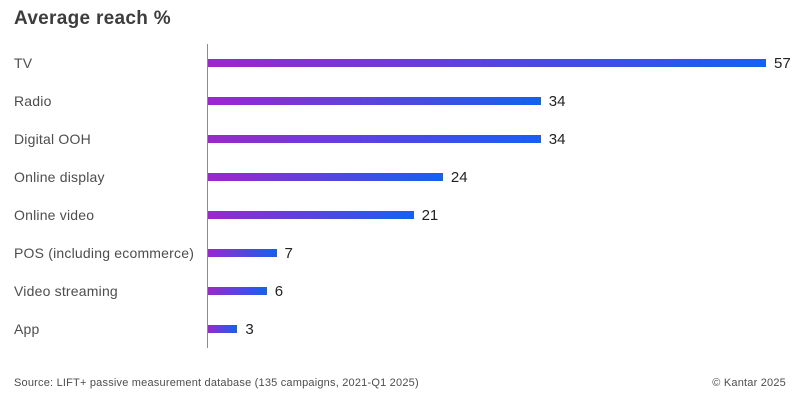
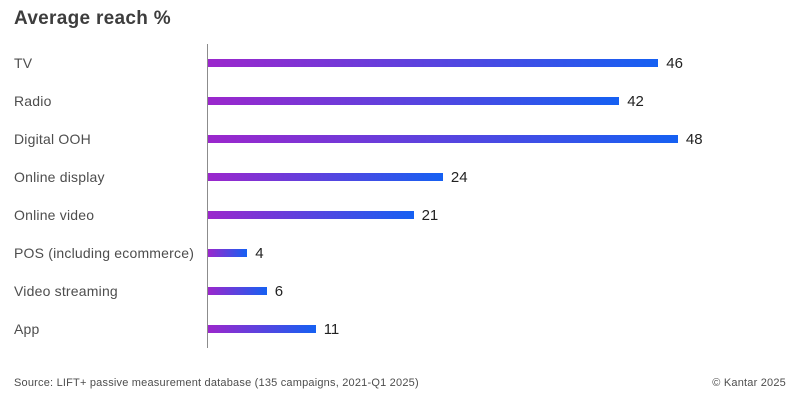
TV: 57 -> 46
Radio: 34 -> 42
Digital OOH: 34 -> 48
POS (including ecommerce): 7 -> 4
App: 3 -> 11
